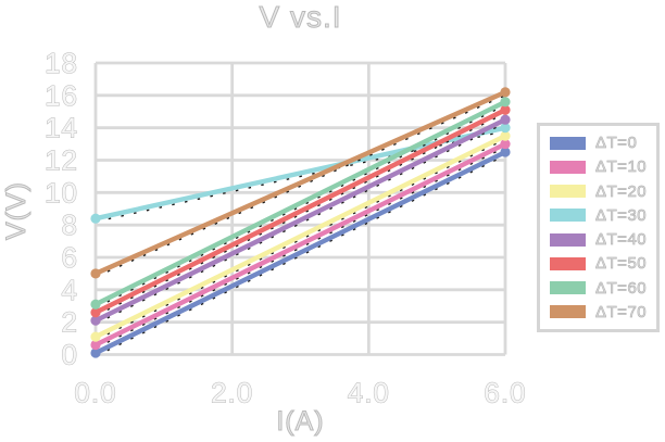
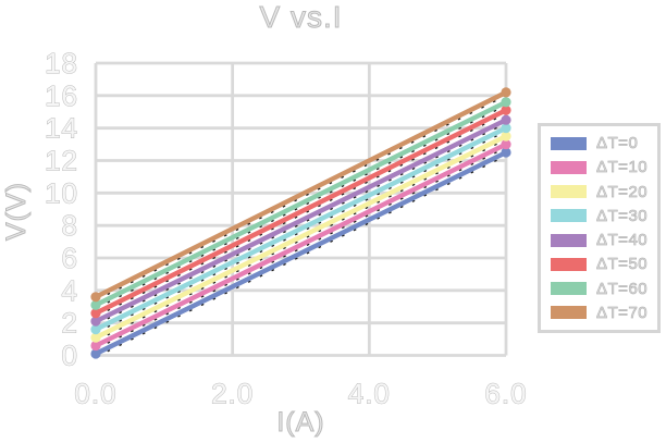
ΔT=30/0: 8.4 -> 1.6
ΔT=70/0: 5.0 -> 3.6
